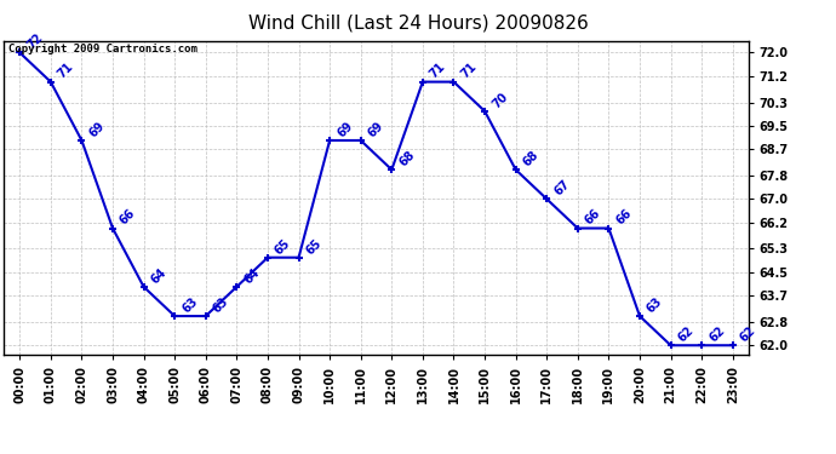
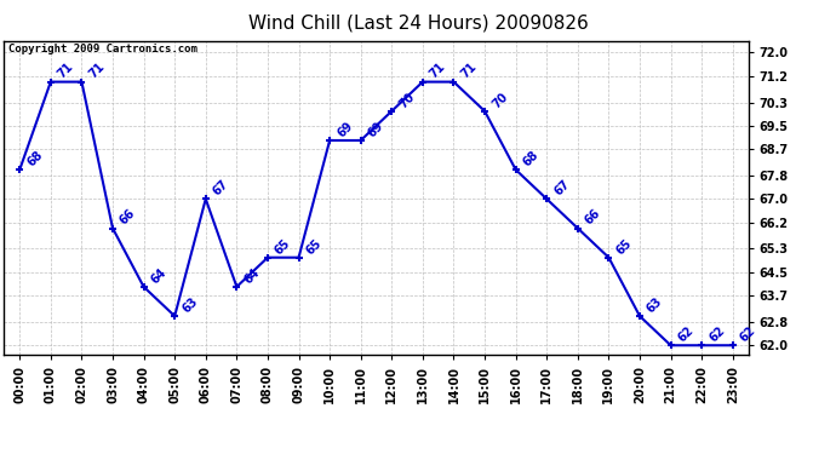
00:00: 72 -> 68
02:00: 69 -> 71
06:00: 63 -> 67
12:00: 68 -> 70
19:00: 66 -> 65
